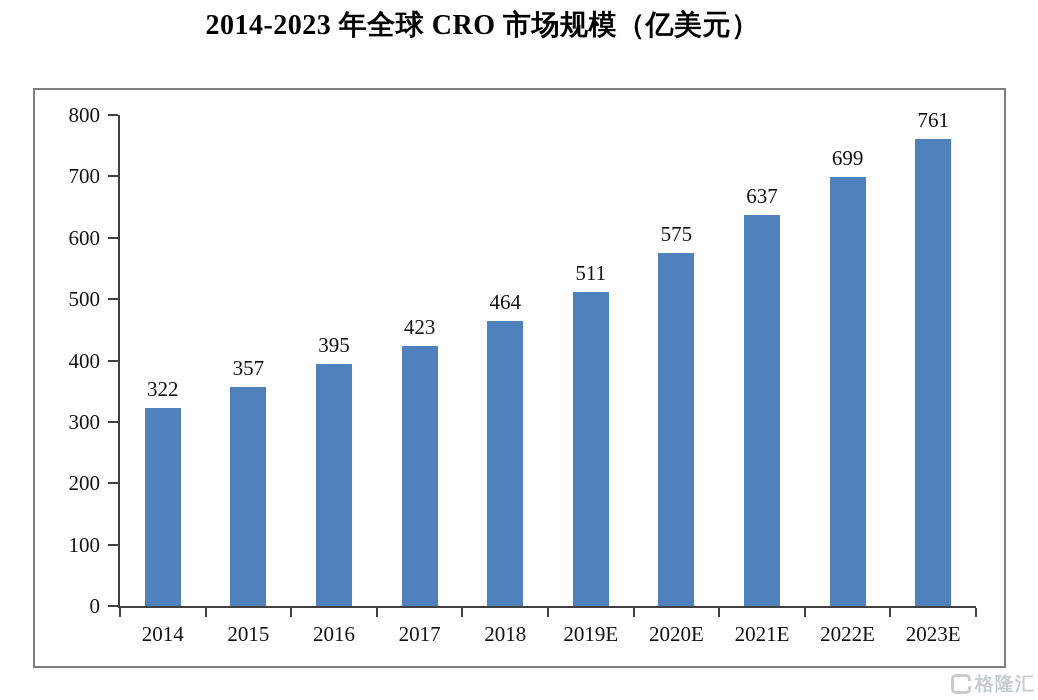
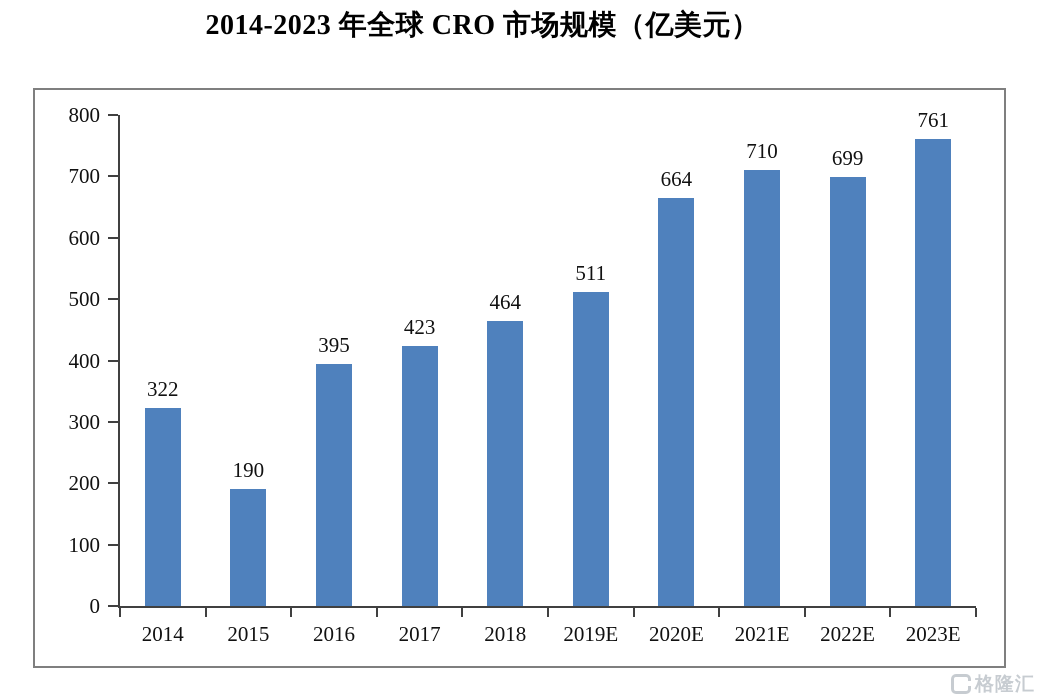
2015: 357 -> 190
2020E: 575 -> 664
2021E: 637 -> 710
